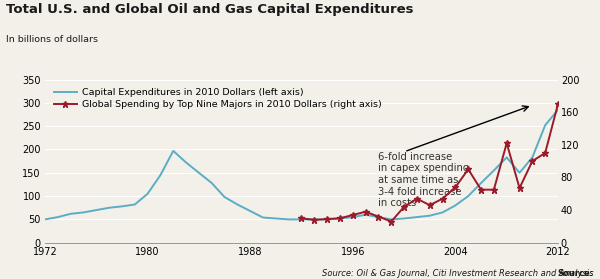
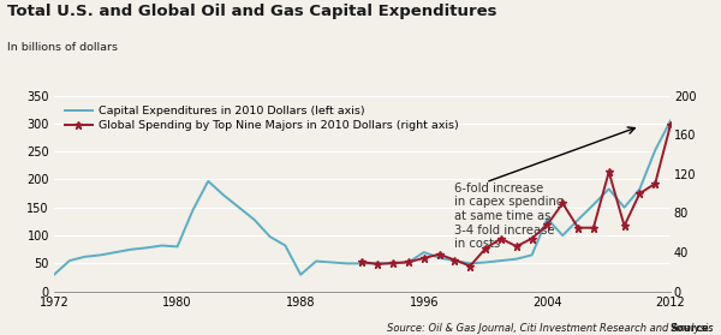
Capital Expenditures in 2010 Dollars (left axis)/1972: 50 -> 30
Capital Expenditures in 2010 Dollars (left axis)/1980: 105 -> 80
Capital Expenditures in 2010 Dollars (left axis)/1988: 68 -> 30
Capital Expenditures in 2010 Dollars (left axis)/1996: 55 -> 70
Capital Expenditures in 2010 Dollars (left axis)/2004: 80 -> 130
Capital Expenditures in 2010 Dollars (left axis)/2012: 285 -> 305
